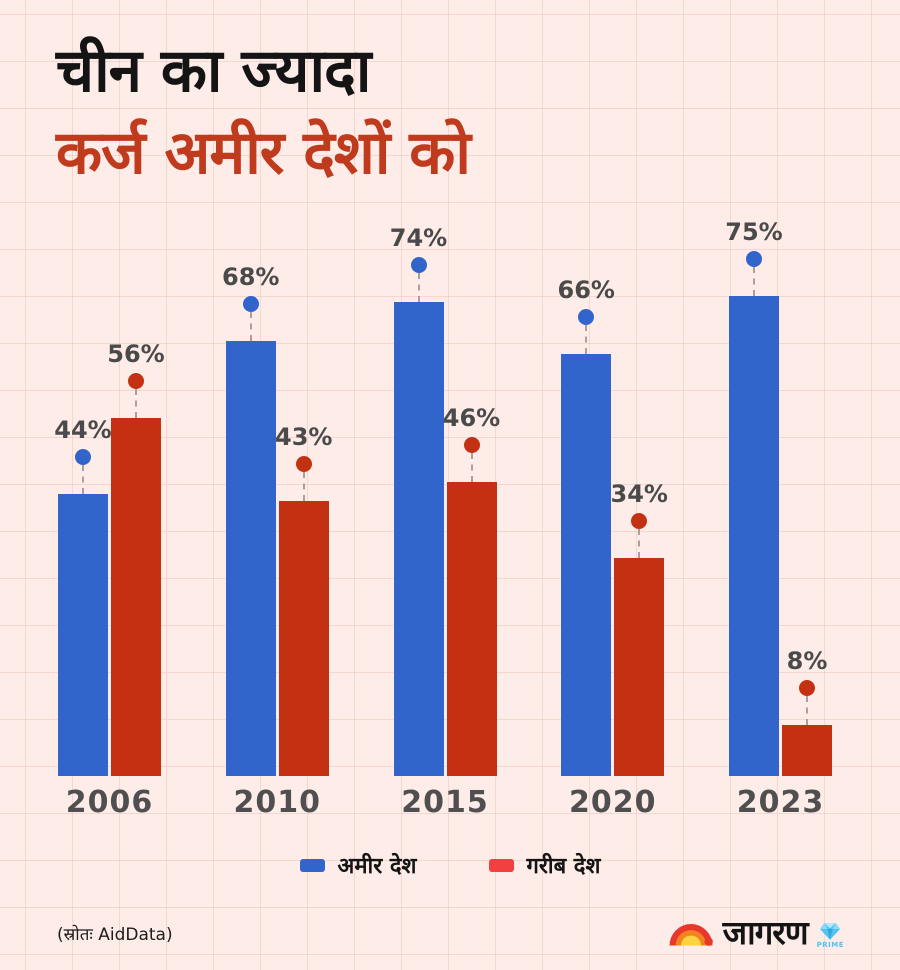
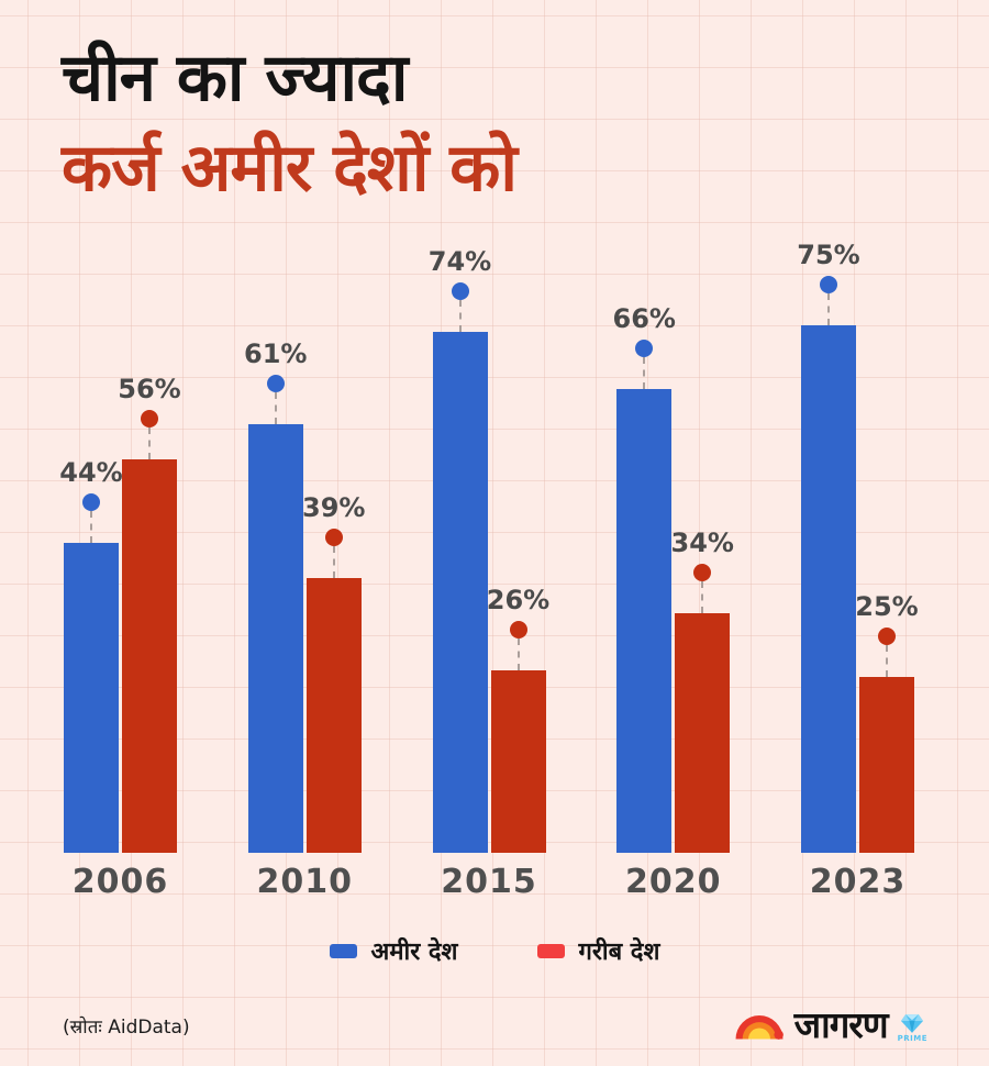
अमीर देश/2010: 68% -> 61%
गरीब देश/2010: 43% -> 39%
गरीब देश/2015: 46% -> 26%
गरीब देश/2023: 8% -> 25%
